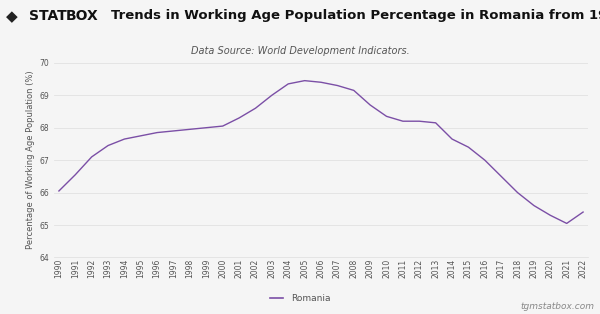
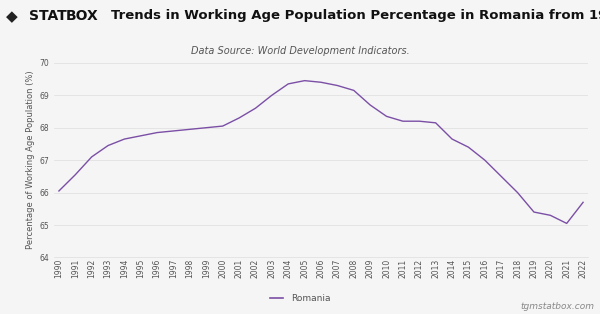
2019: 65.60 -> 65.40
2022: 65.40 -> 65.70
